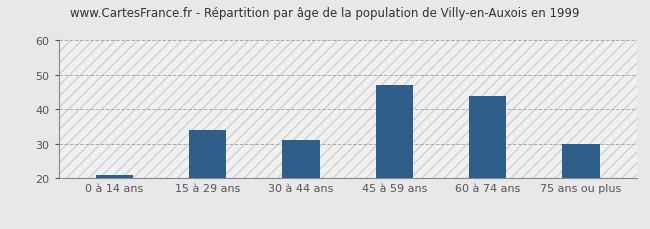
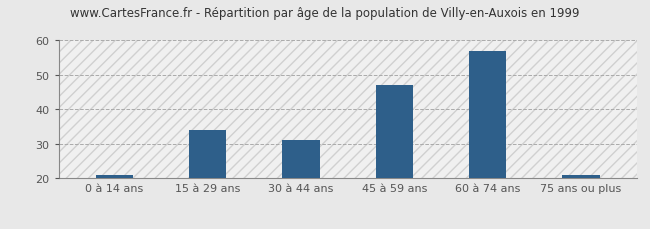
60 à 74 ans: 44 -> 57
75 ans ou plus: 30 -> 21
